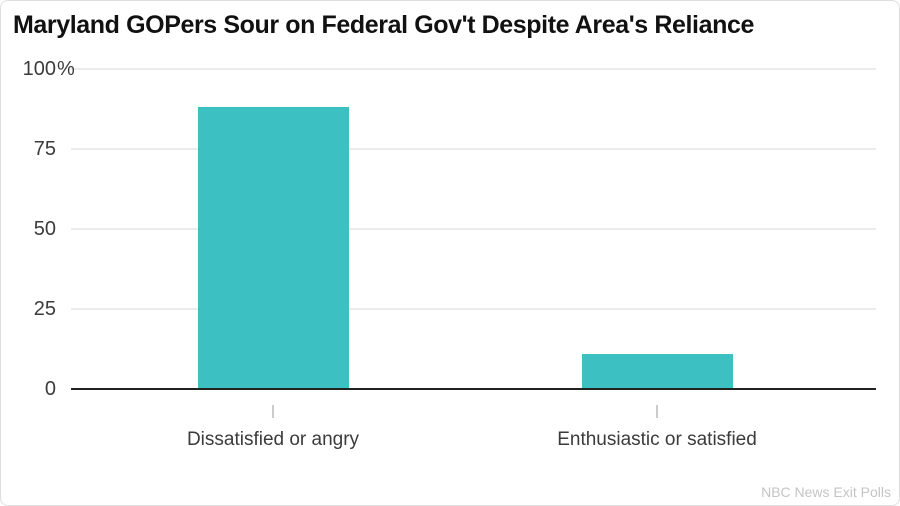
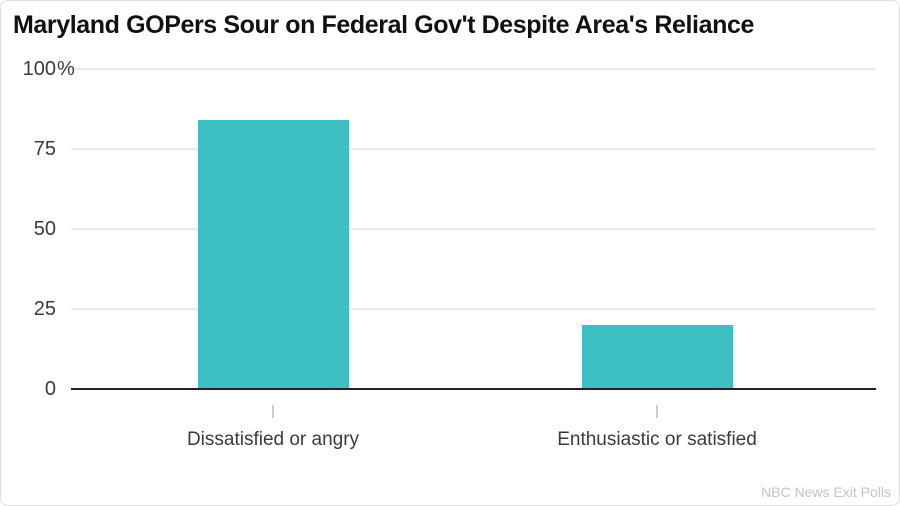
Dissatisfied or angry: 88 -> 84
Enthusiastic or satisfied: 11 -> 20
